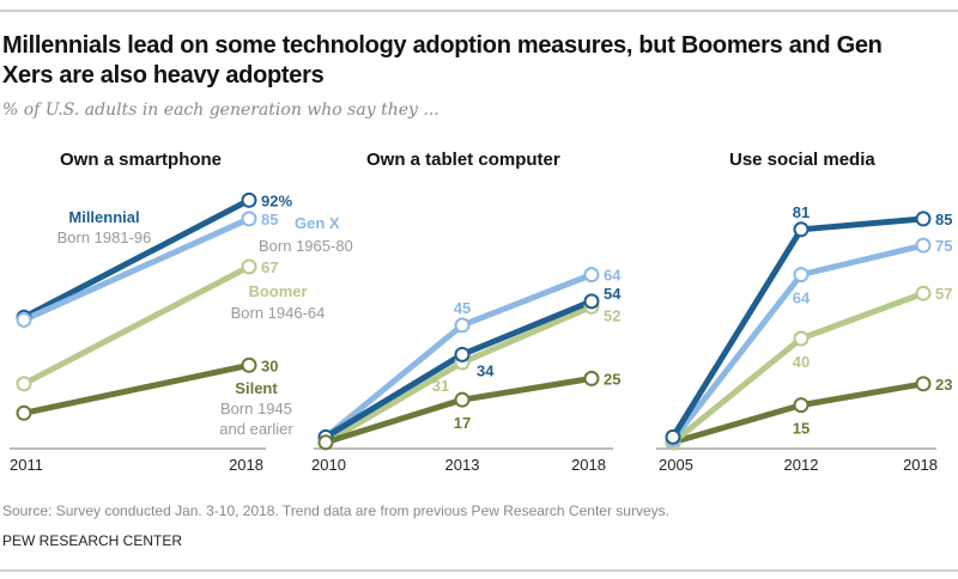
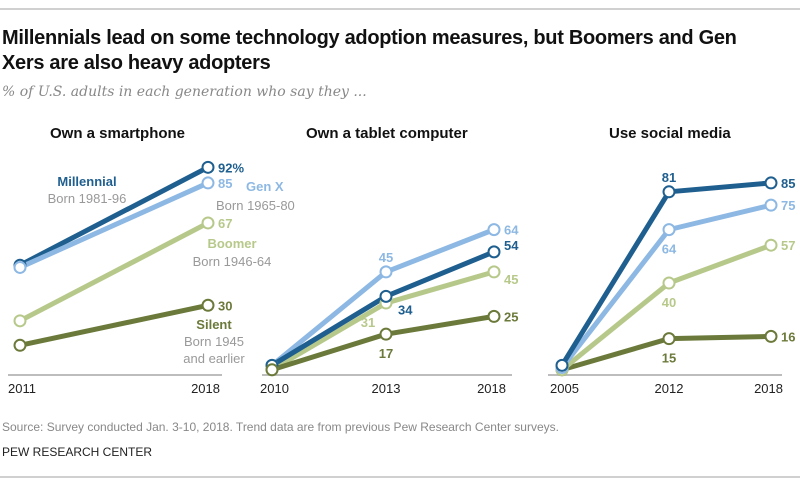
Own a tablet computer/Boomer/2018: 52 -> 45
Use social media/Silent/2018: 23 -> 16
